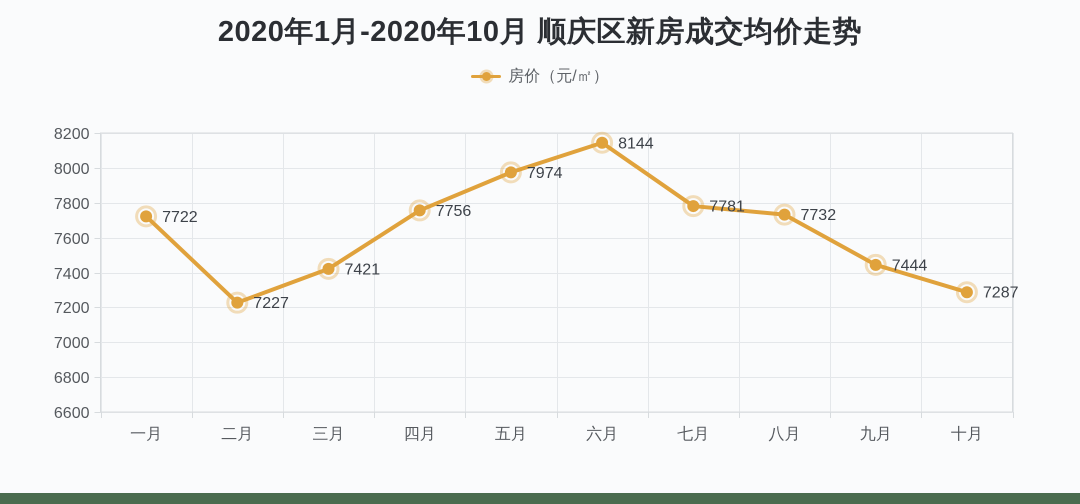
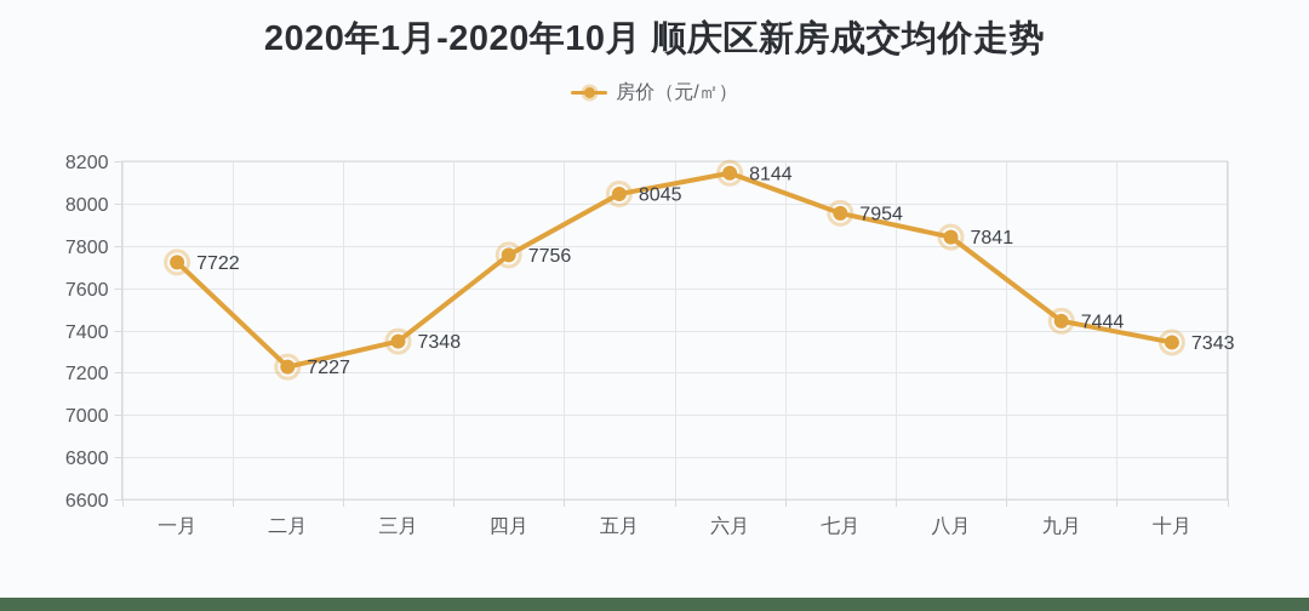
三月: 7421 -> 7348
五月: 7974 -> 8045
七月: 7781 -> 7954
八月: 7732 -> 7841
十月: 7287 -> 7343
